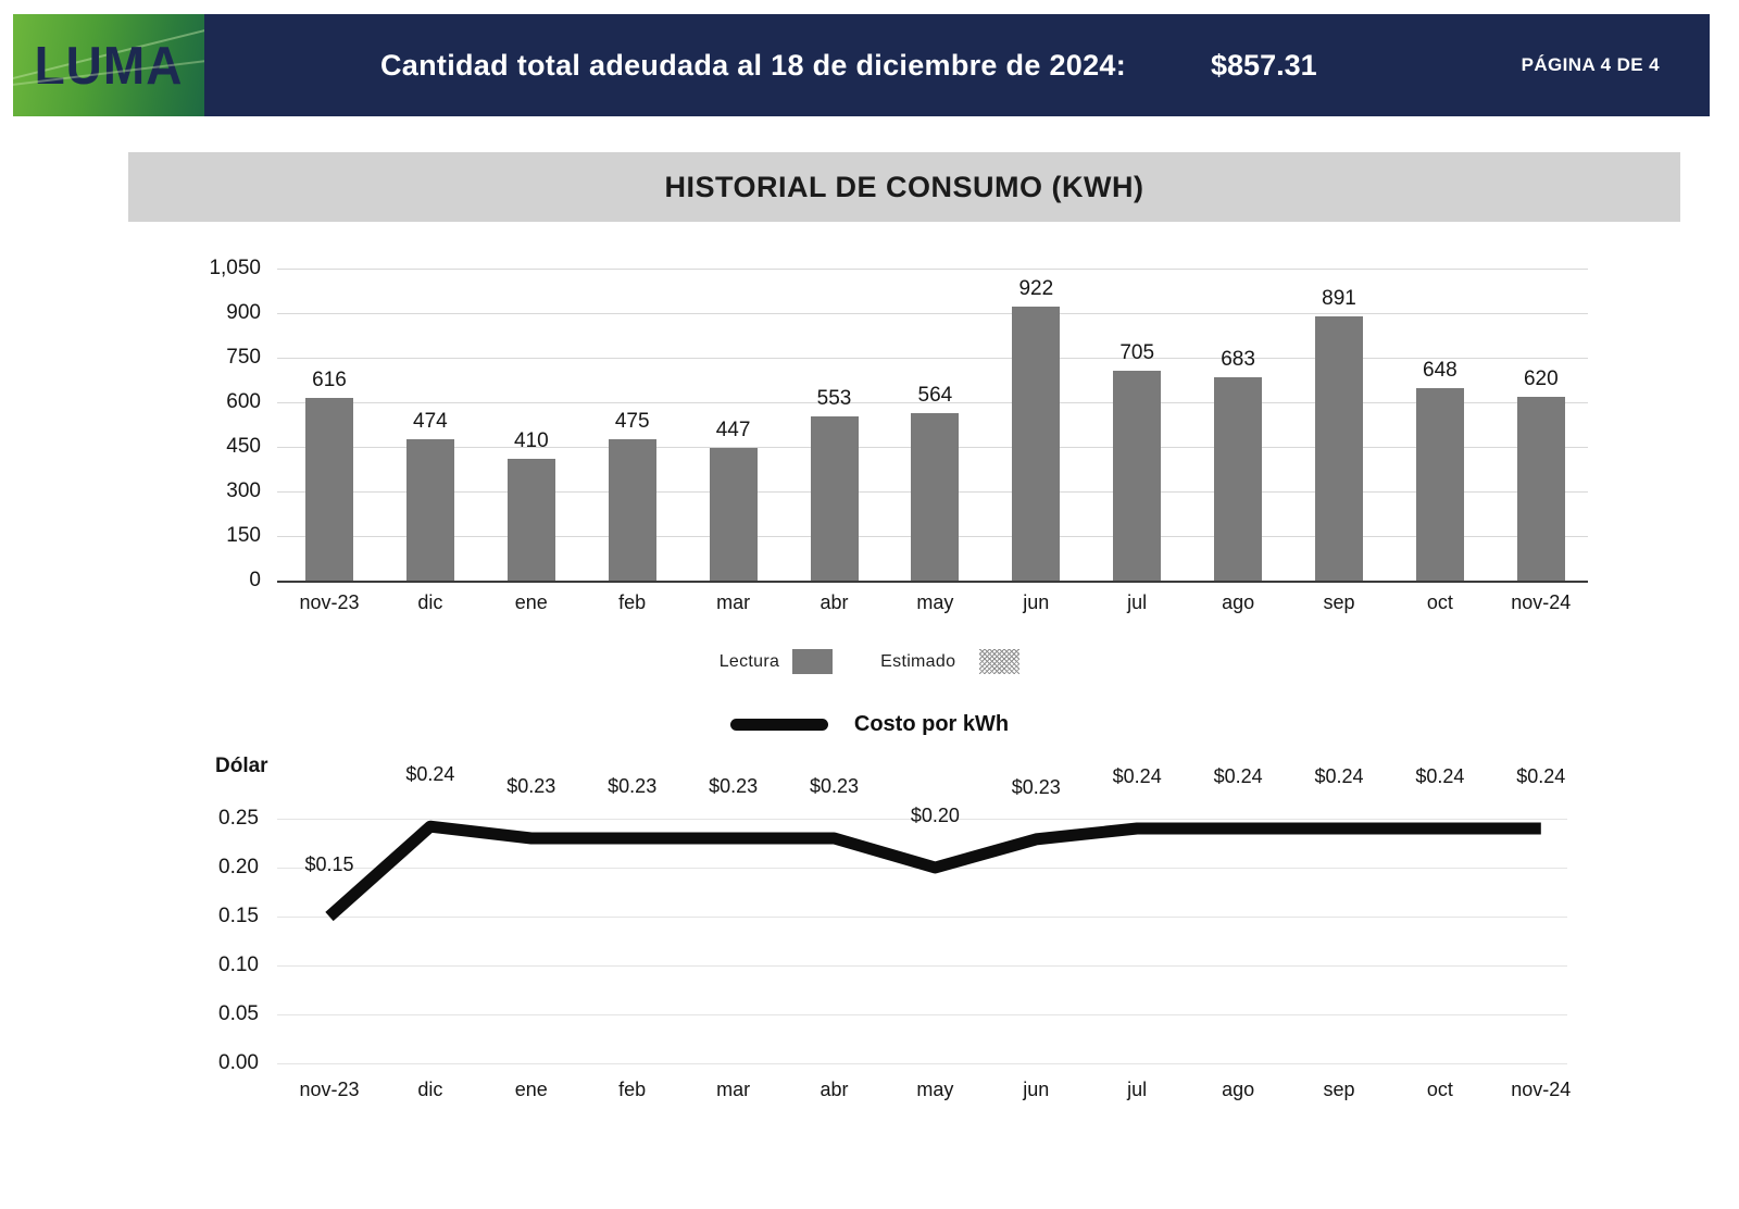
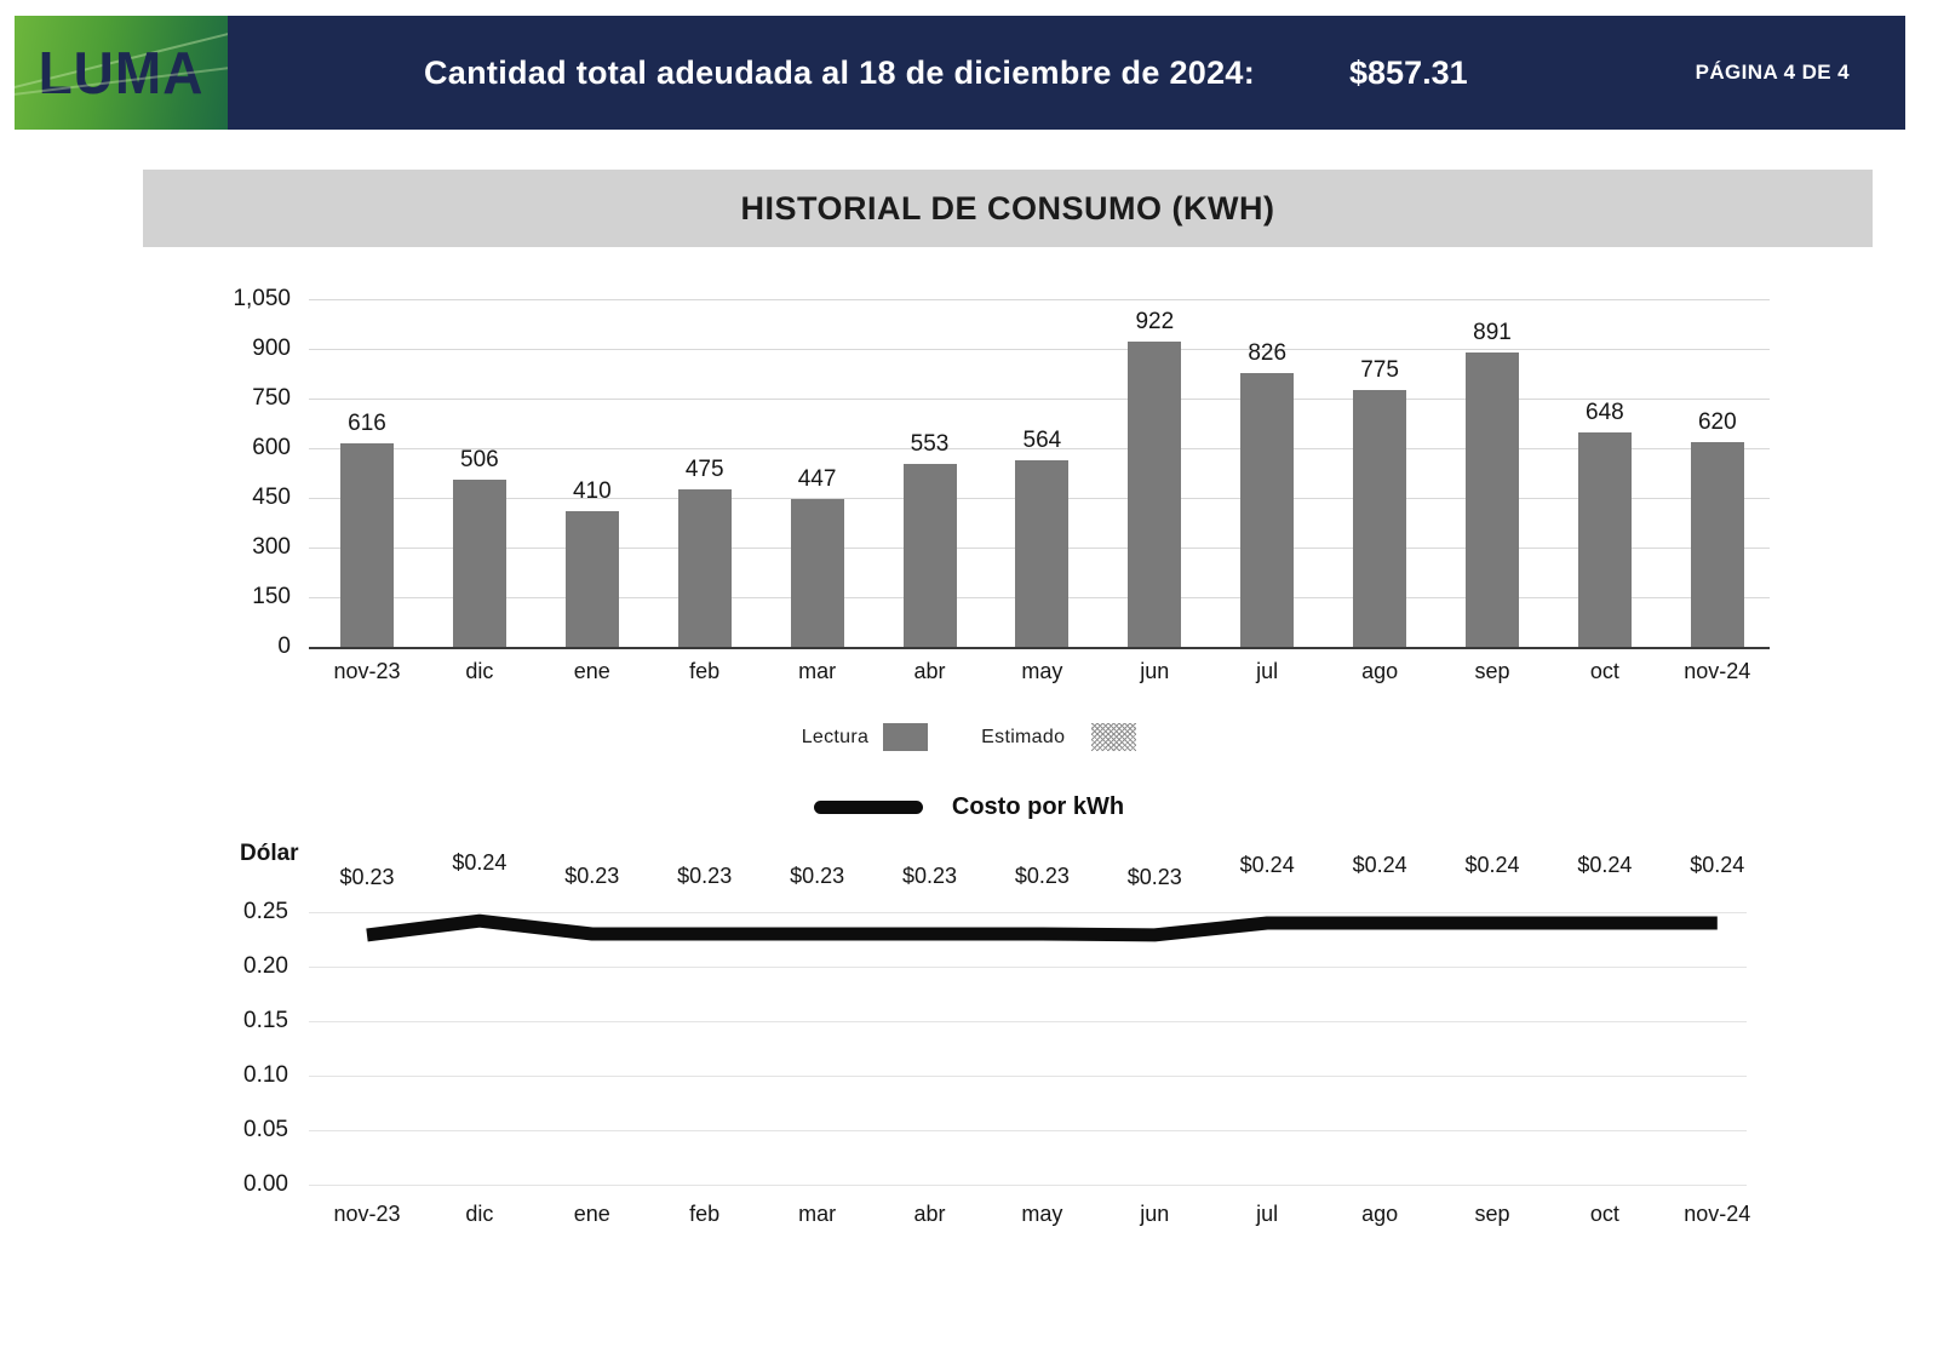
HISTORIAL DE CONSUMO (KWH)/dic: 474 -> 506
HISTORIAL DE CONSUMO (KWH)/jul: 705 -> 826
HISTORIAL DE CONSUMO (KWH)/ago: 683 -> 775
Costo por kWh/nov-23: $0.15 -> $0.23
Costo por kWh/may: $0.20 -> $0.23
